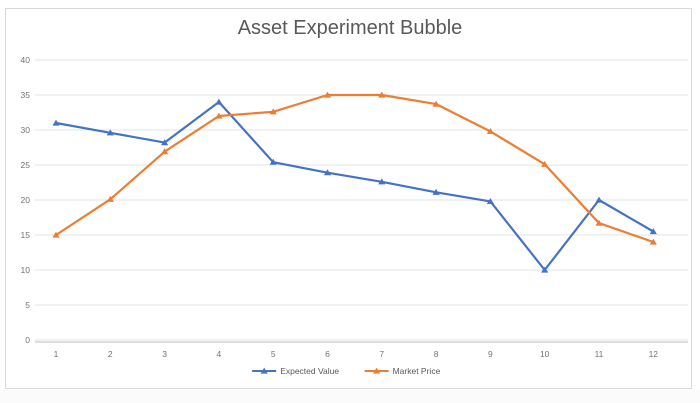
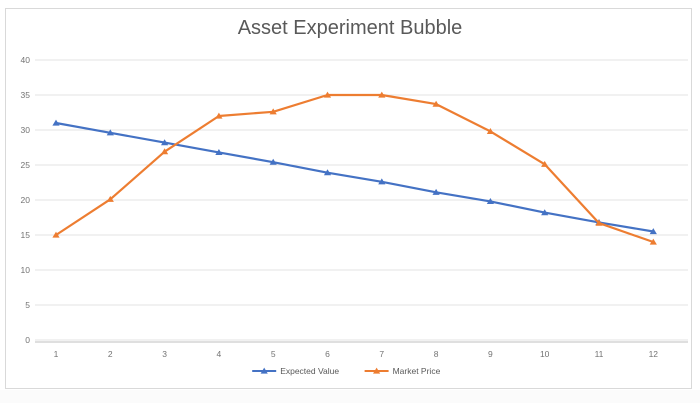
Expected Value/4: 34 -> 27
Expected Value/10: 10 -> 18
Expected Value/11: 20 -> 17
